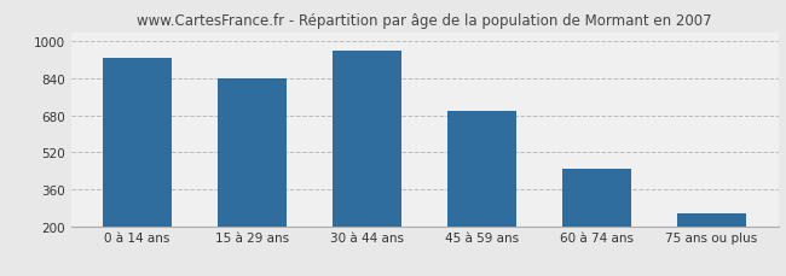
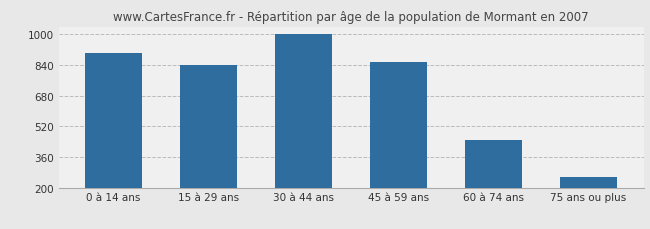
0 à 14 ans: 930 -> 900
30 à 44 ans: 960 -> 1000
45 à 59 ans: 700 -> 860
